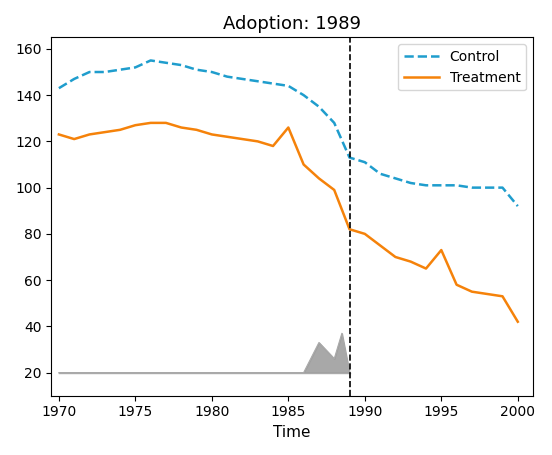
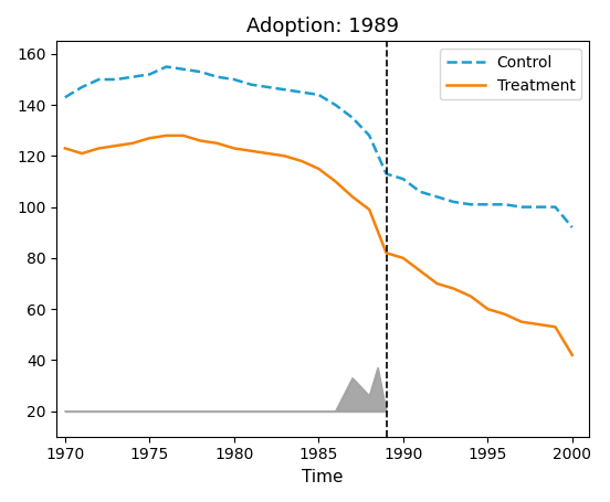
Treatment/1985: 126 -> 115
Treatment/1995: 73 -> 60
